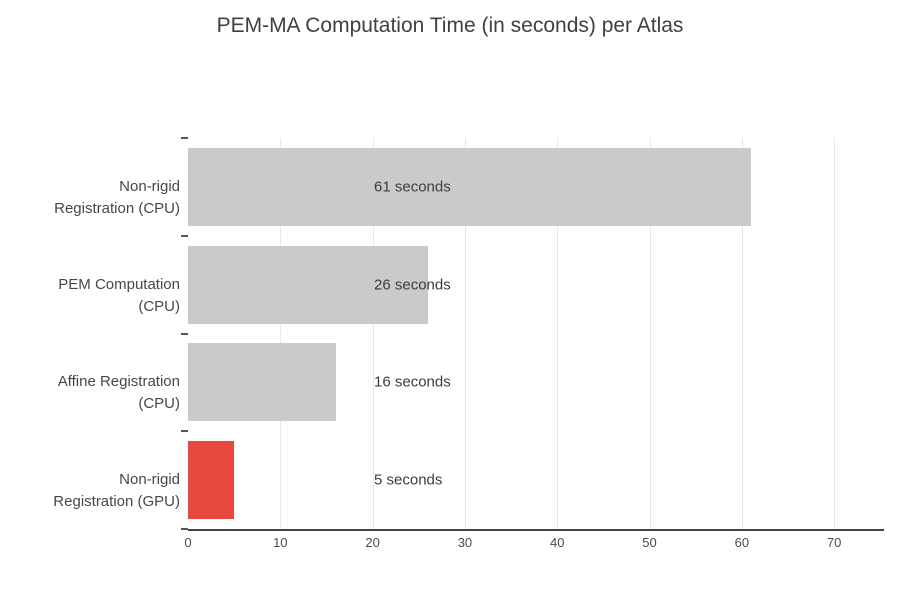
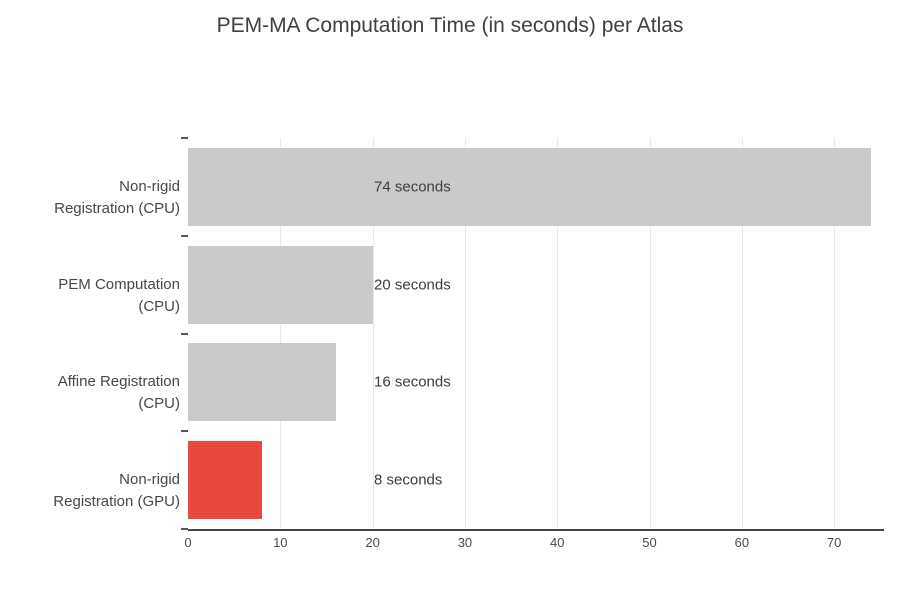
Non-rigid Registration (CPU): 61 -> 74
PEM Computation (CPU): 26 -> 20
Non-rigid Registration (GPU): 5 -> 8
